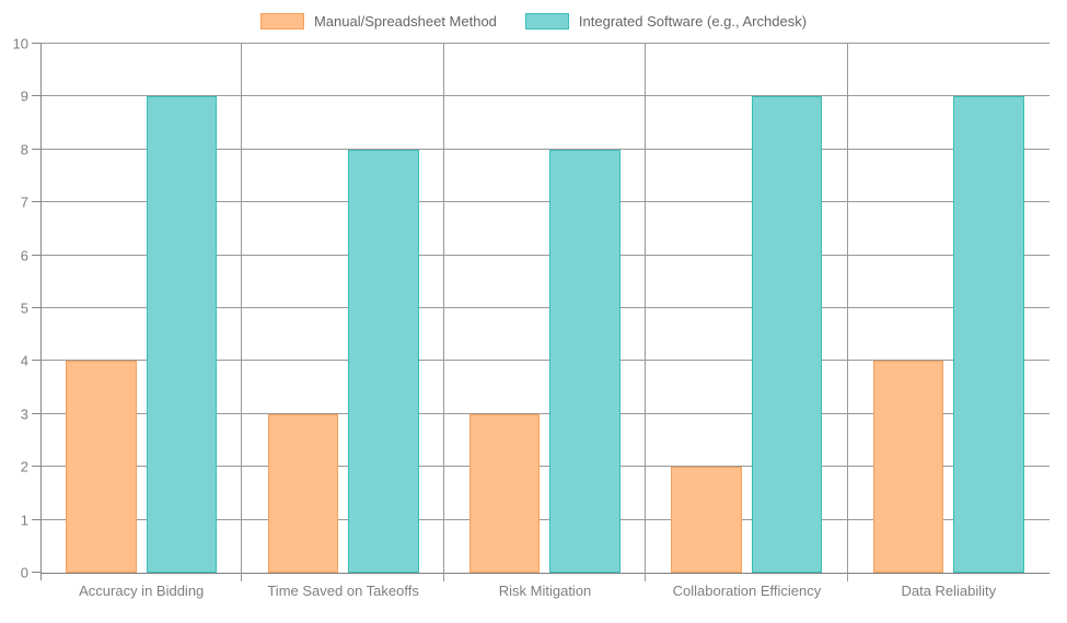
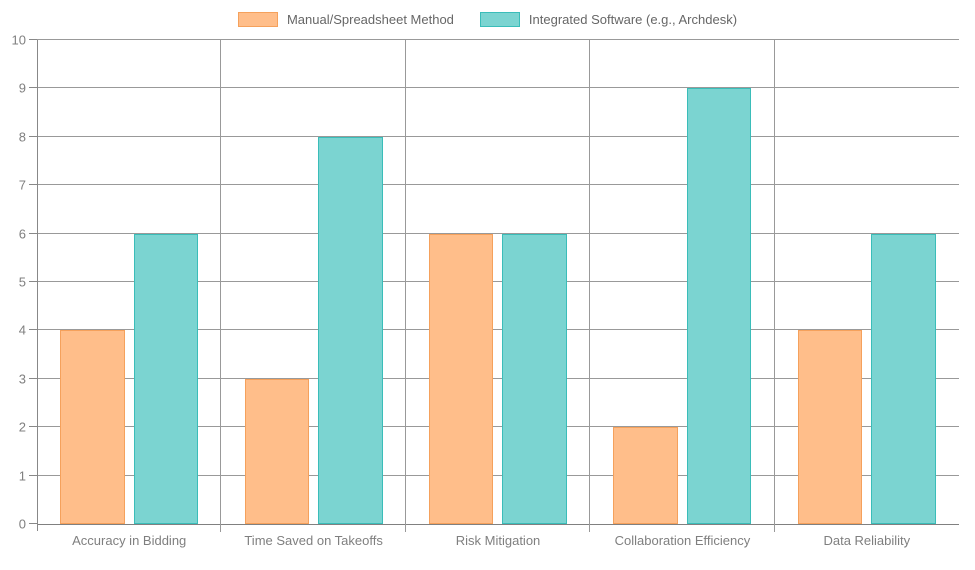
Integrated Software (e.g., Archdesk)/Accuracy in Bidding: 9 -> 6
Manual/Spreadsheet Method/Risk Mitigation: 3 -> 6
Integrated Software (e.g., Archdesk)/Risk Mitigation: 8 -> 6
Integrated Software (e.g., Archdesk)/Data Reliability: 9 -> 6
